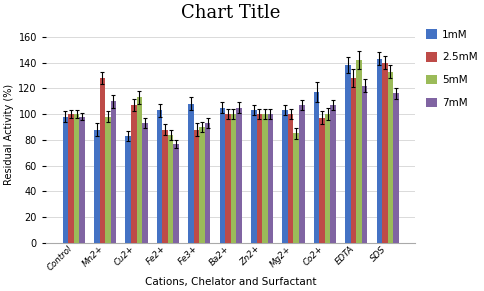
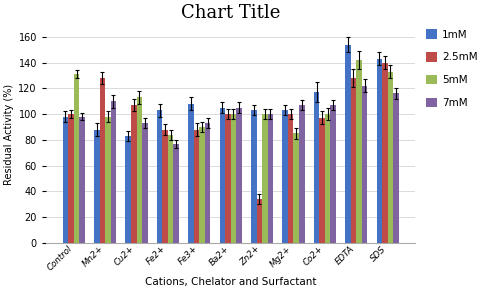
5mM/Control: 100 -> 131
2.5mM/Zn2+: 100 -> 34
1mM/EDTA: 138 -> 154
